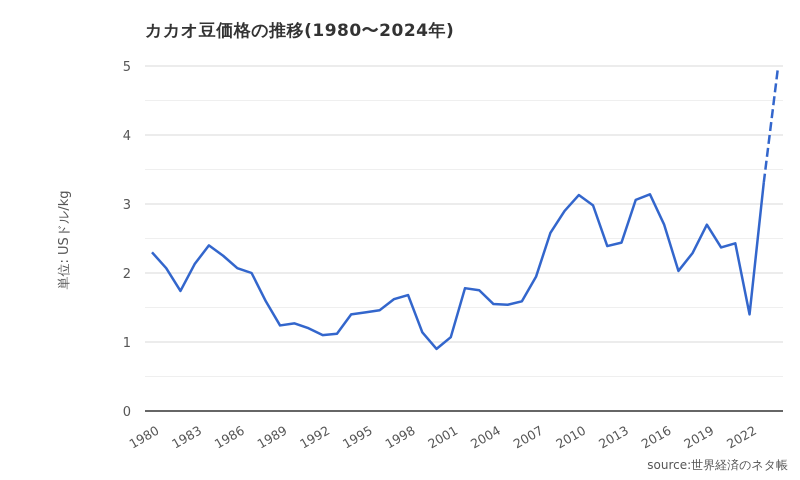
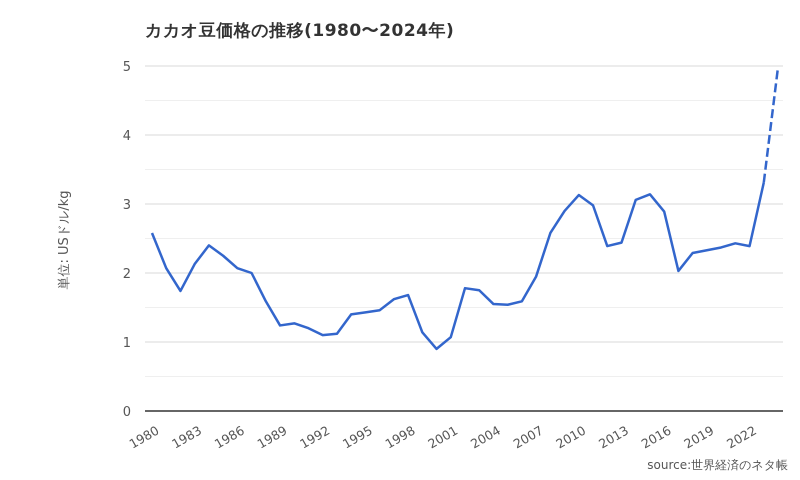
1980: 2.3 -> 2.6
2016: 2.7 -> 2.9
2019: 2.7 -> 2.3
2022: 1.4 -> 2.4
